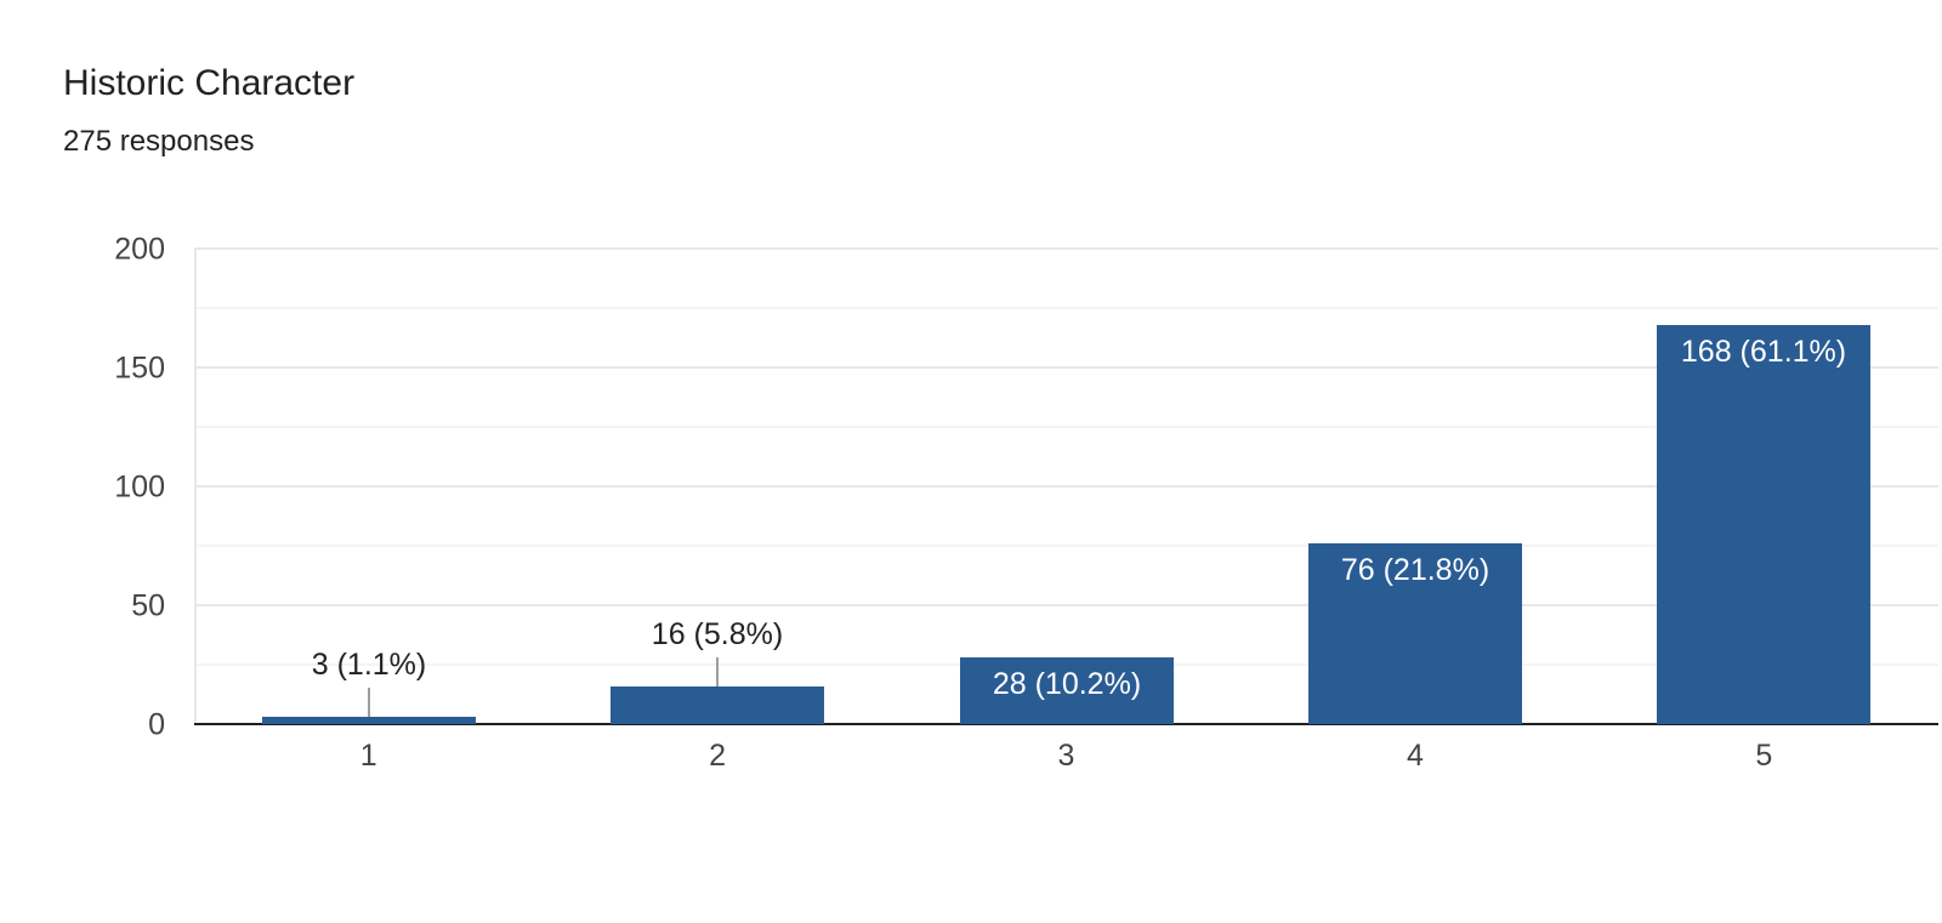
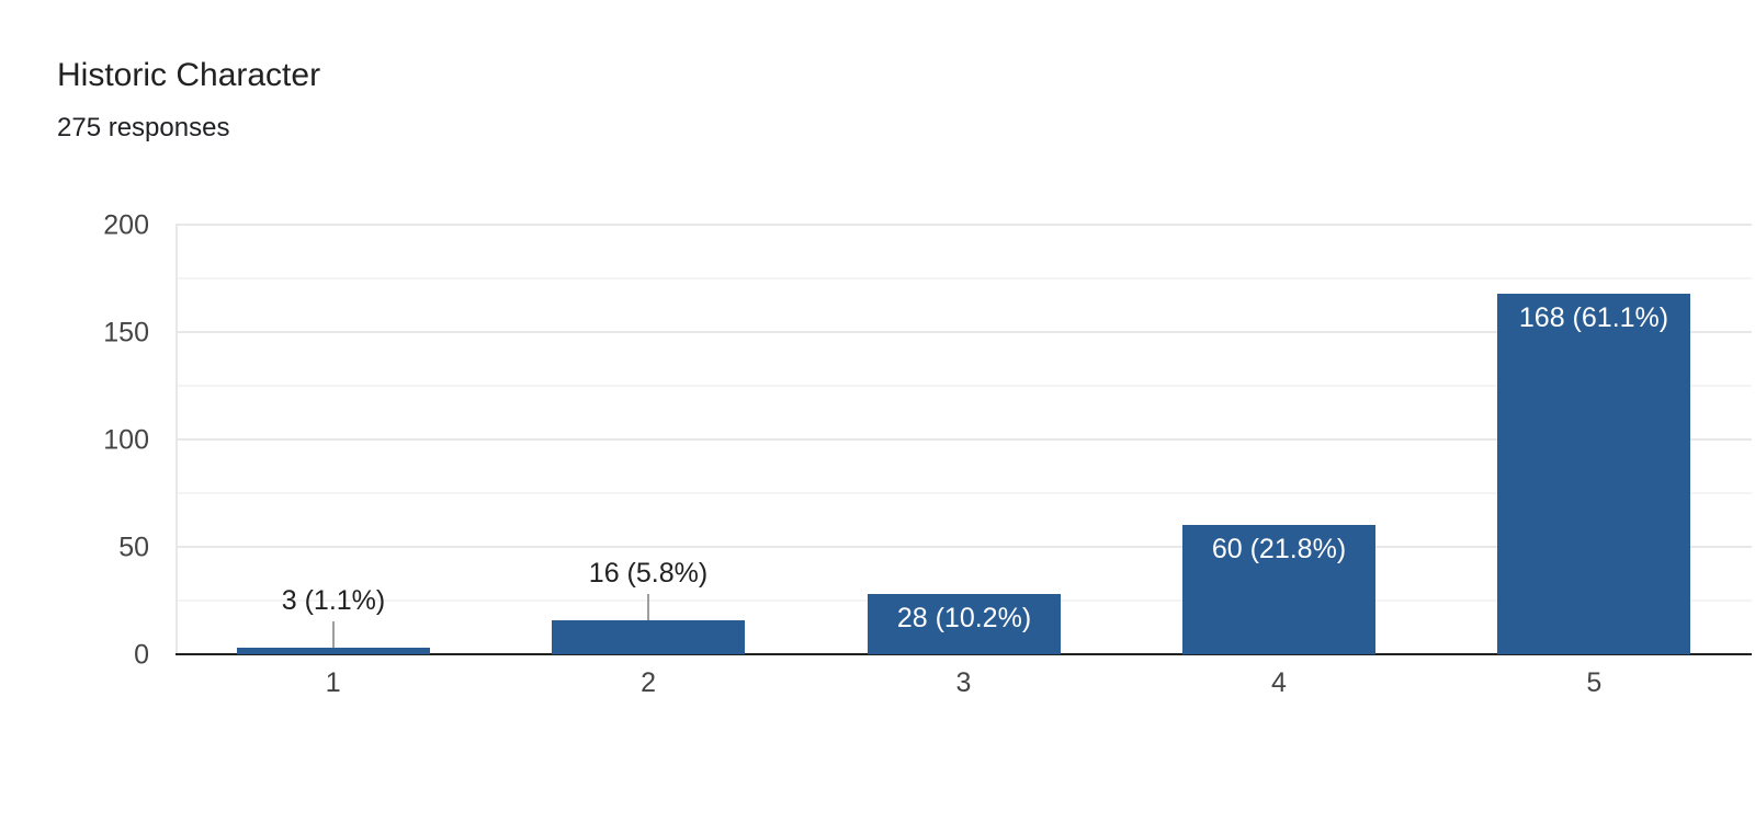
4: 76 -> 60
